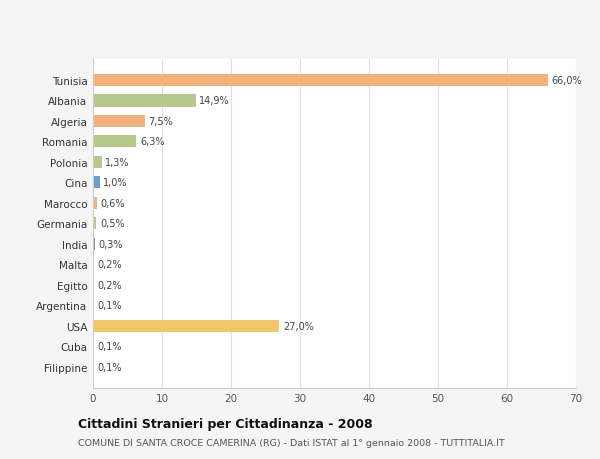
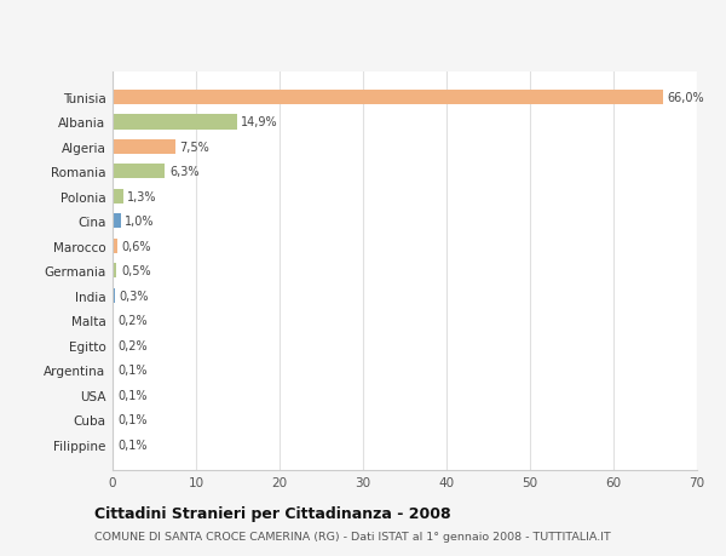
USA: 27,0% -> 0,1%
